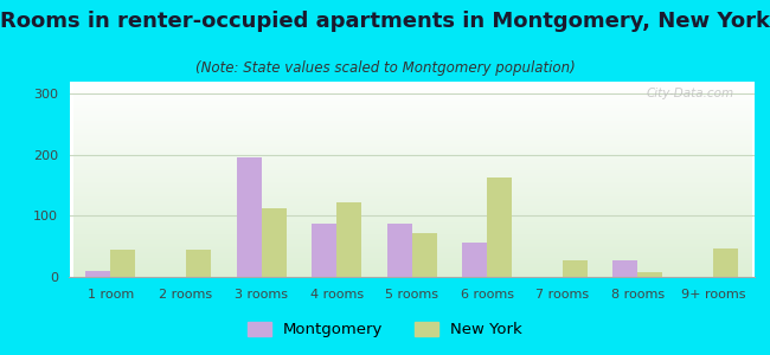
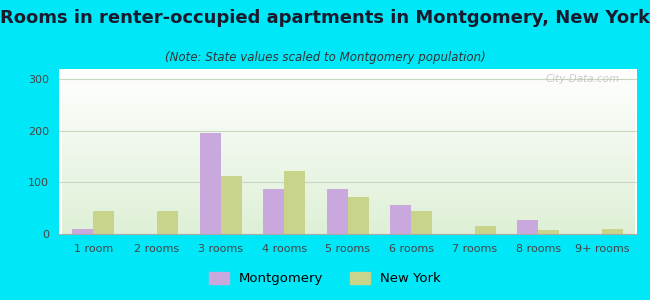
New York/6 rooms: 162 -> 45
New York/7 rooms: 28 -> 15
New York/9+ rooms: 46 -> 10
